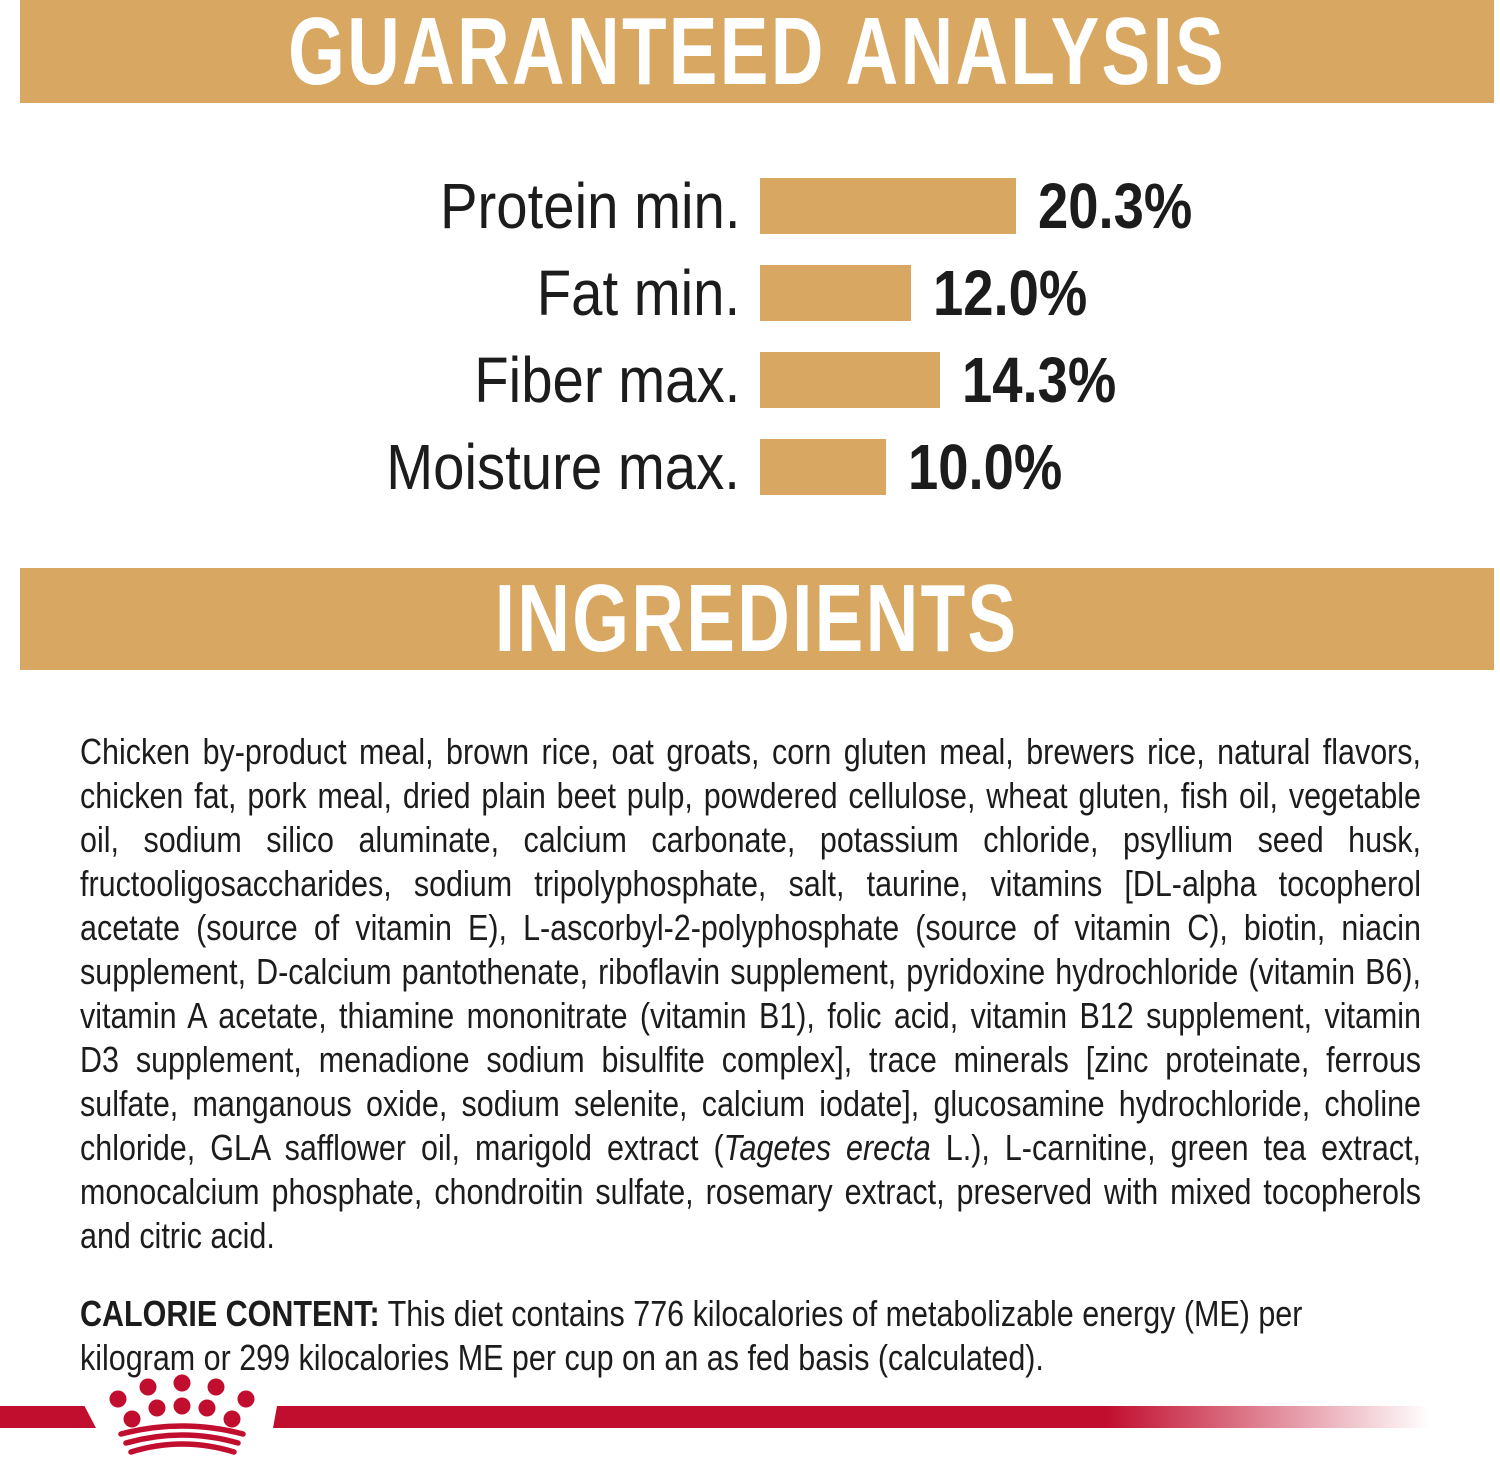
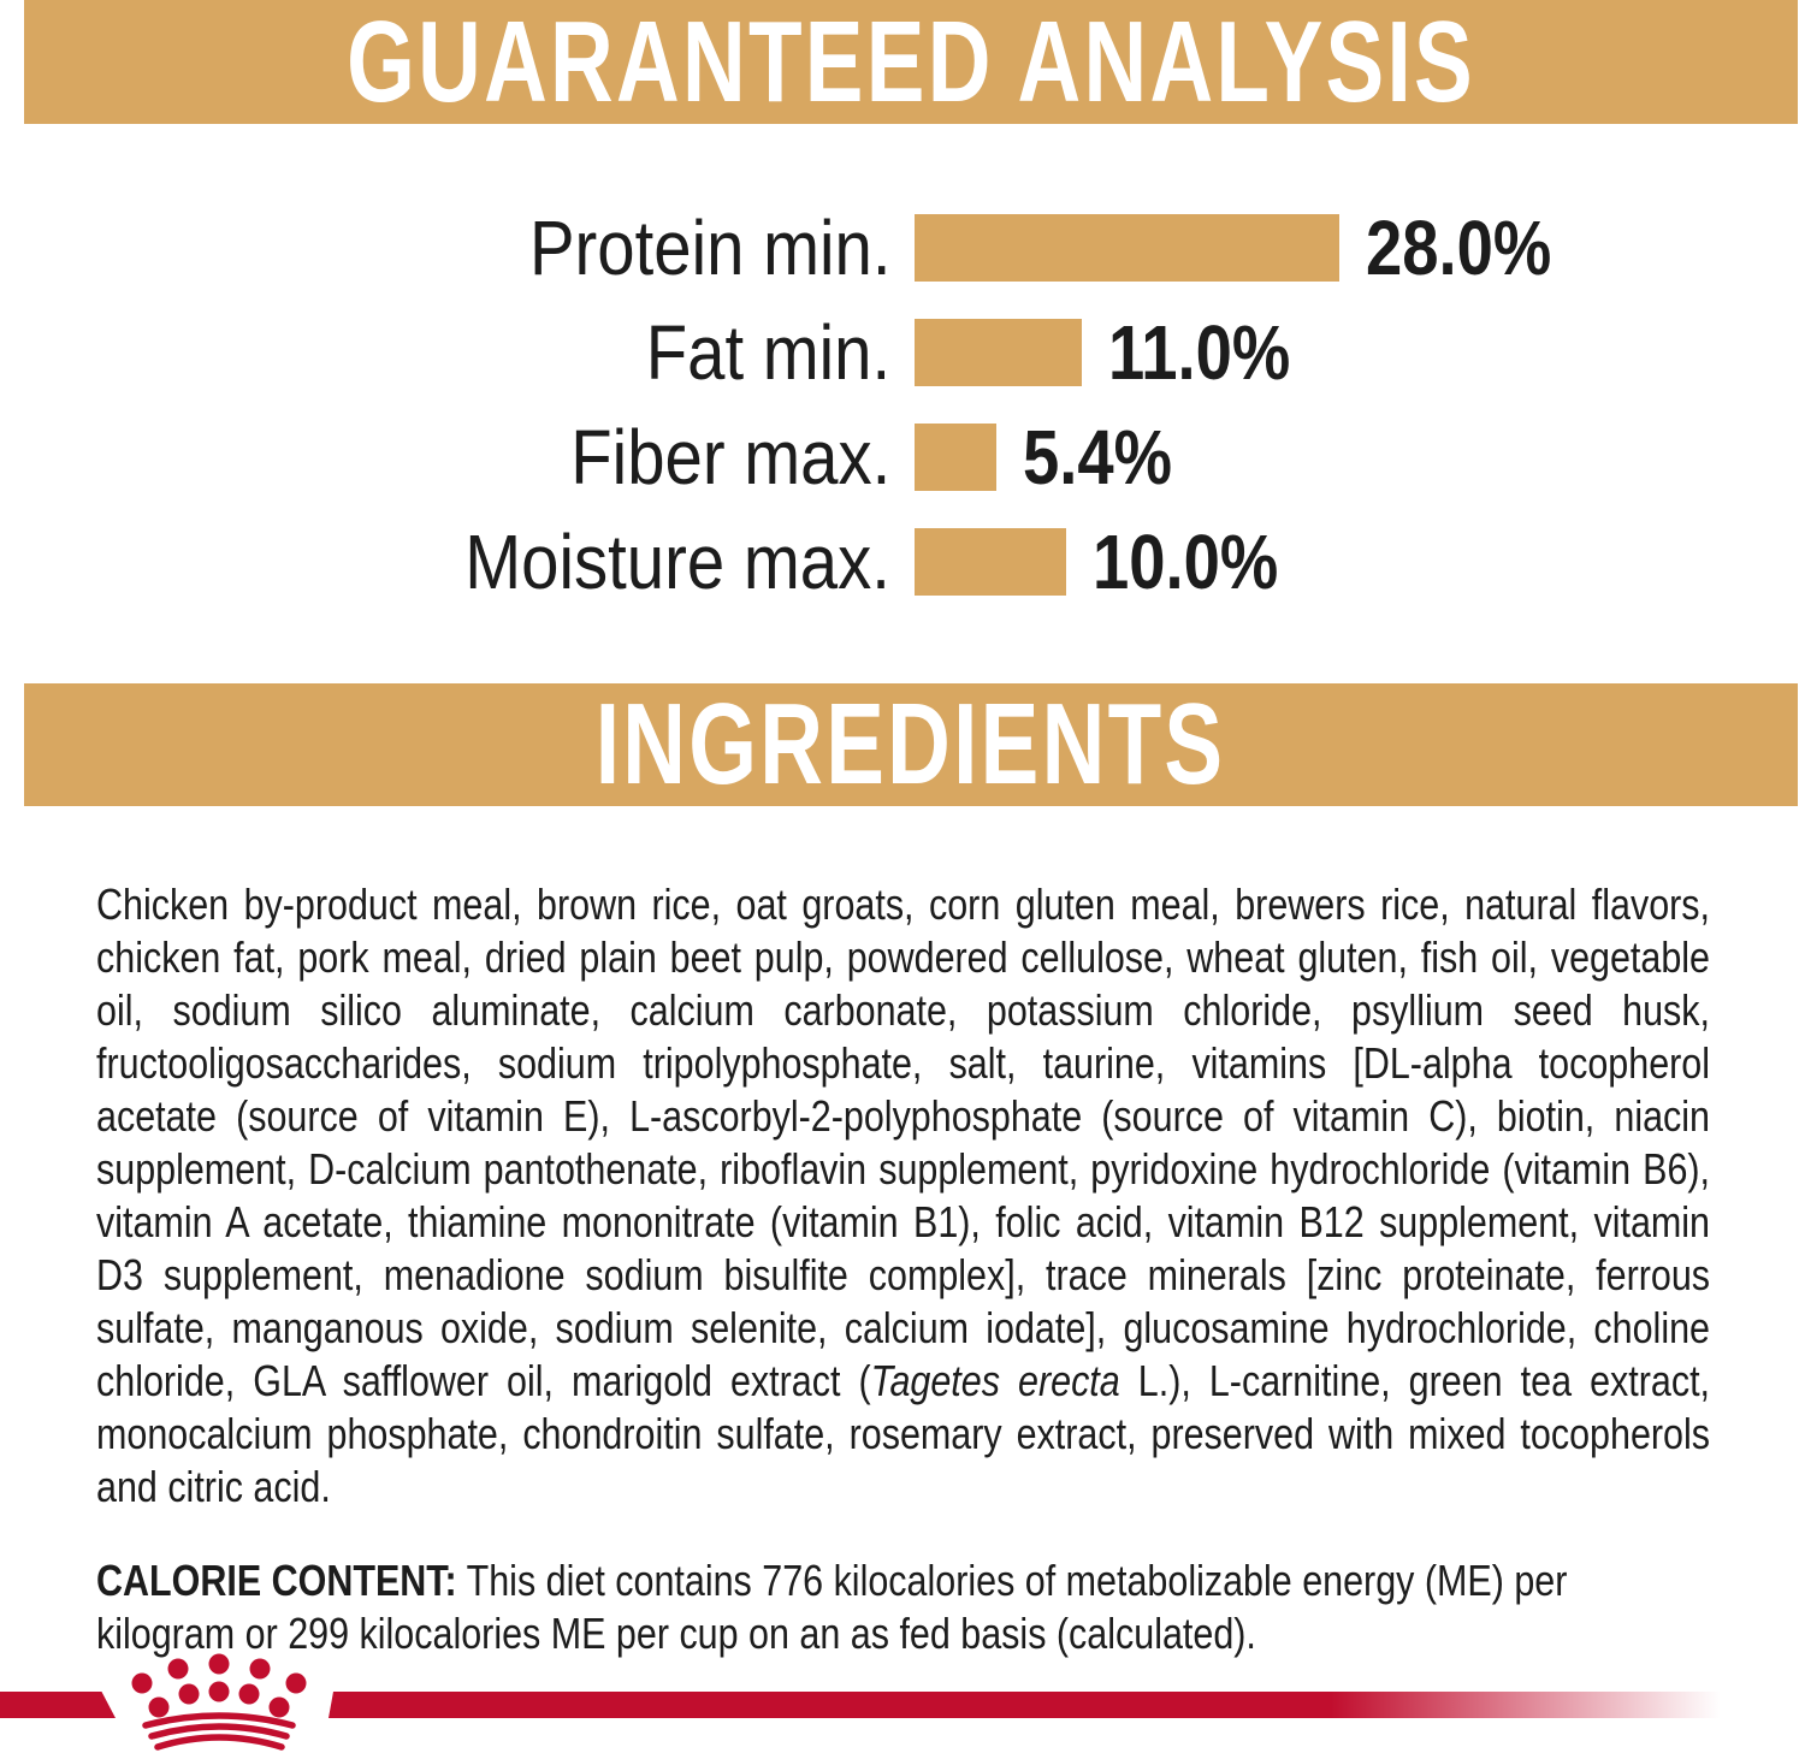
Protein min.: 20.3% -> 28.0%
Fat min.: 12.0% -> 11.0%
Fiber max.: 14.3% -> 5.4%
